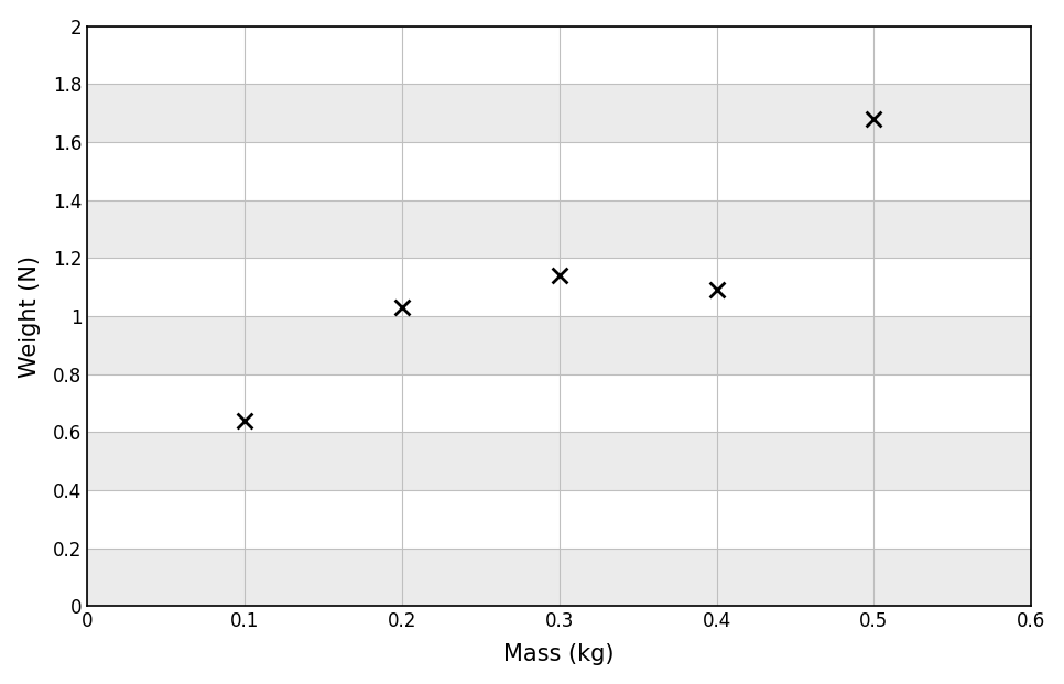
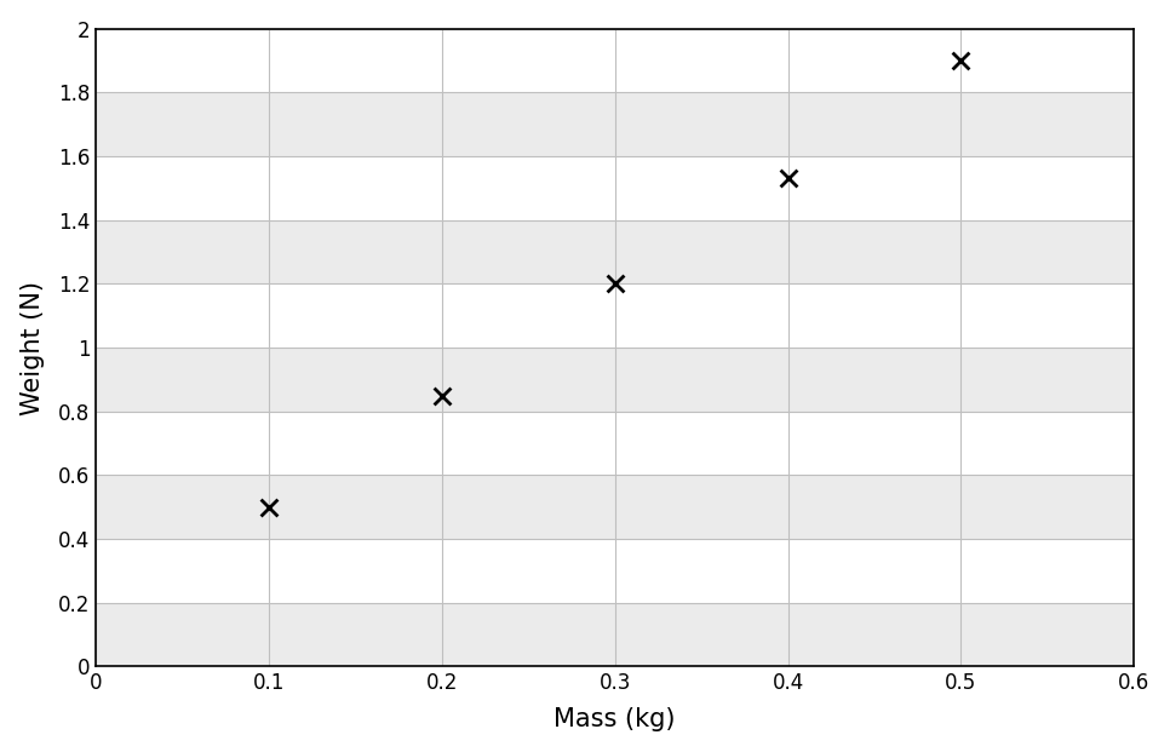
0.1: 0.64 -> 0.50
0.2: 1.03 -> 0.85
0.3: 1.14 -> 1.20
0.4: 1.09 -> 1.53
0.5: 1.68 -> 1.90
